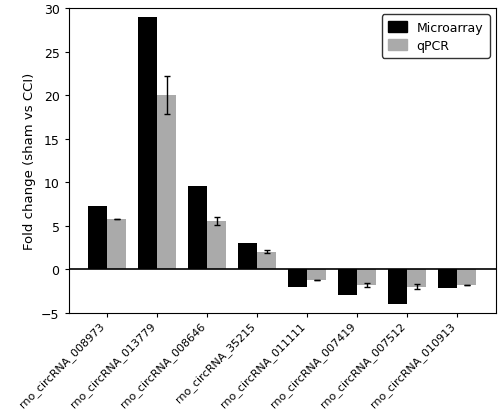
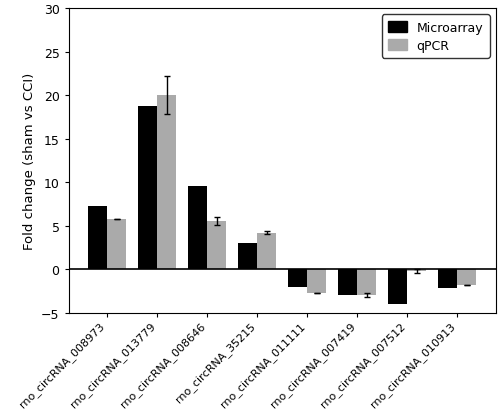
Microarray/rno_circRNA_013779: 29.0 -> 18.8
qPCR/rno_circRNA_35215: 2.0 -> 4.2
qPCR/rno_circRNA_011111: -1.2 -> -2.8
qPCR/rno_circRNA_007419: -1.8 -> -3.0
qPCR/rno_circRNA_007512: -2.0 -> -0.2
